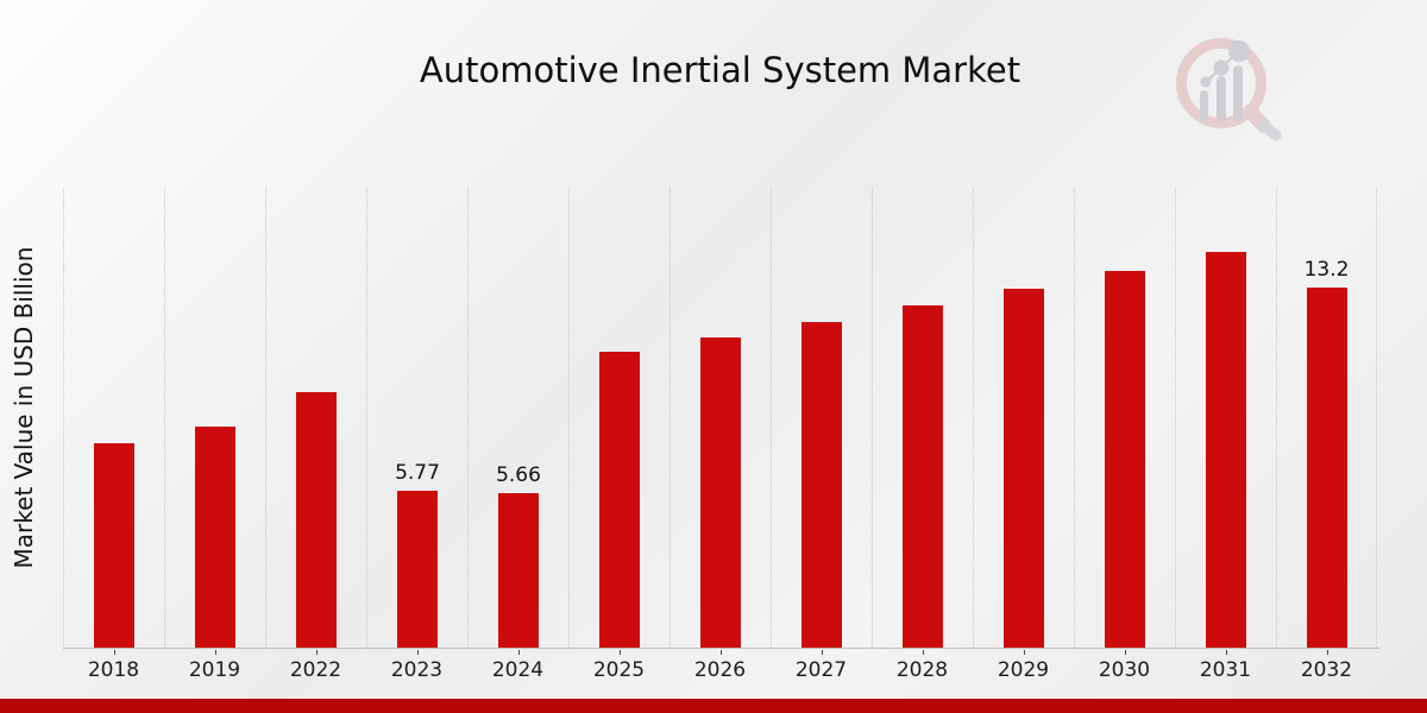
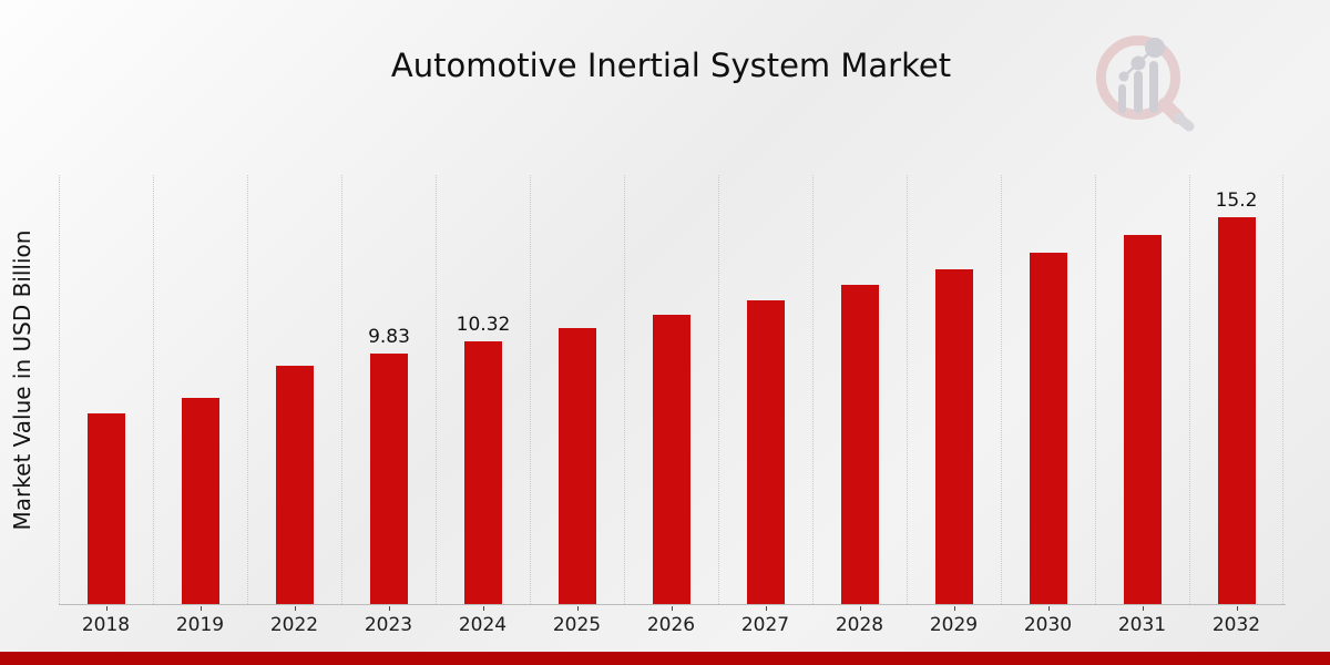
2023: 5.77 -> 9.83
2024: 5.66 -> 10.32
2032: 13.2 -> 15.2
